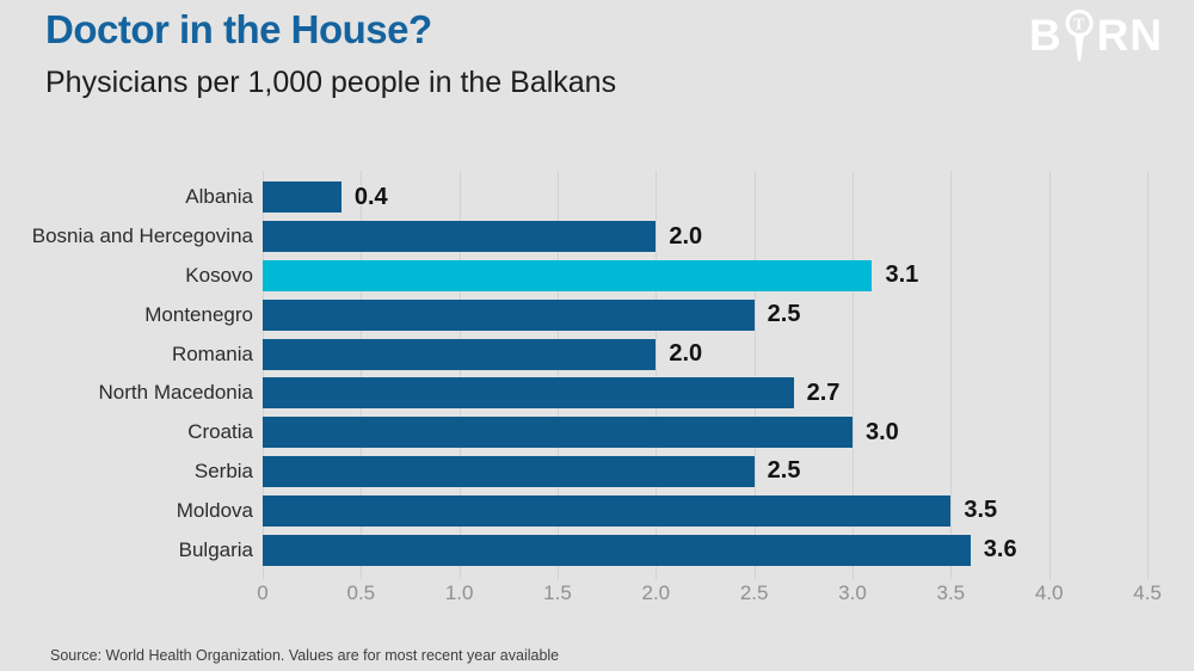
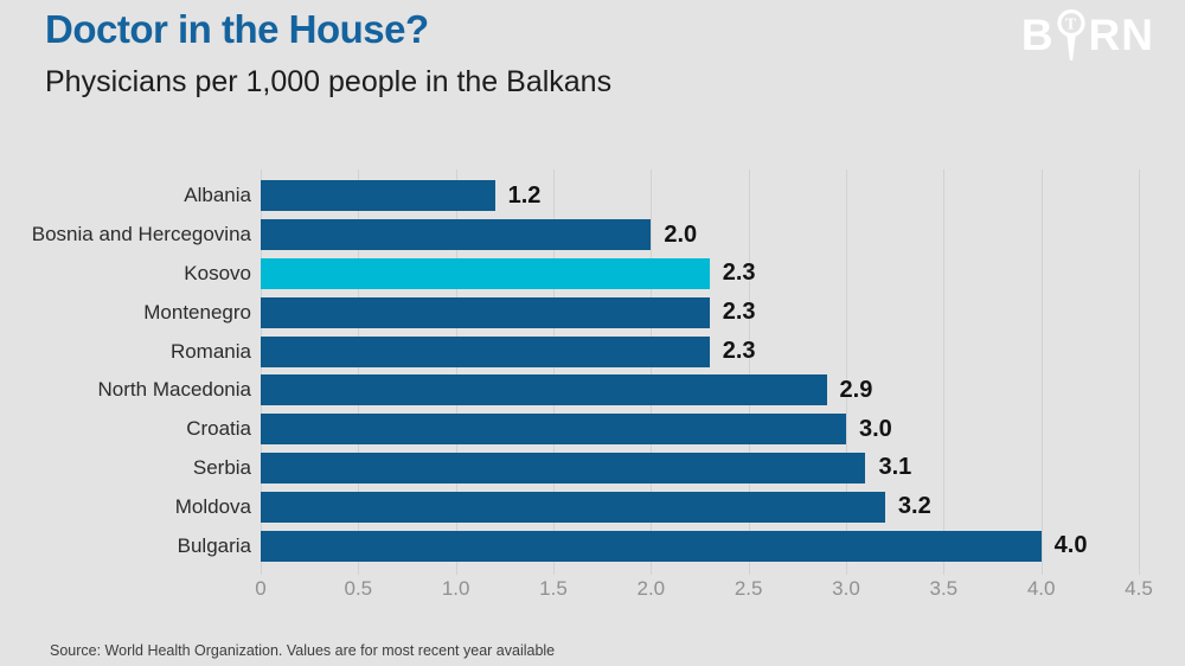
Albania: 0.4 -> 1.2
Kosovo: 3.1 -> 2.3
Montenegro: 2.5 -> 2.3
Romania: 2.0 -> 2.3
North Macedonia: 2.7 -> 2.9
Serbia: 2.5 -> 3.1
Moldova: 3.5 -> 3.2
Bulgaria: 3.6 -> 4.0
